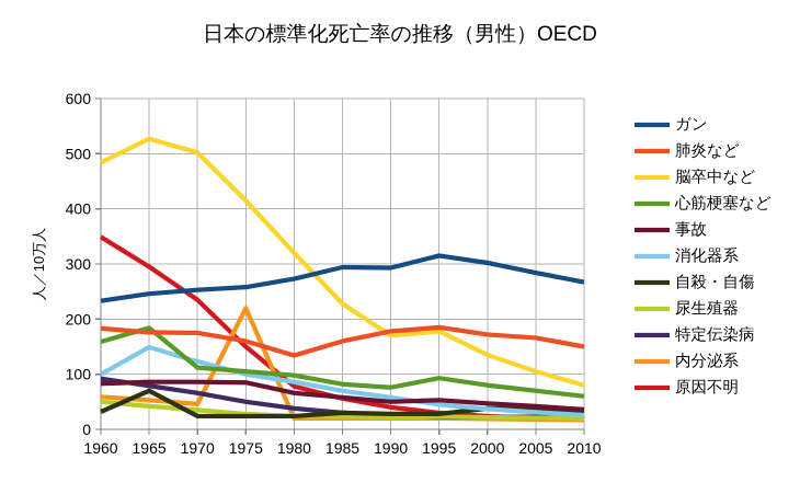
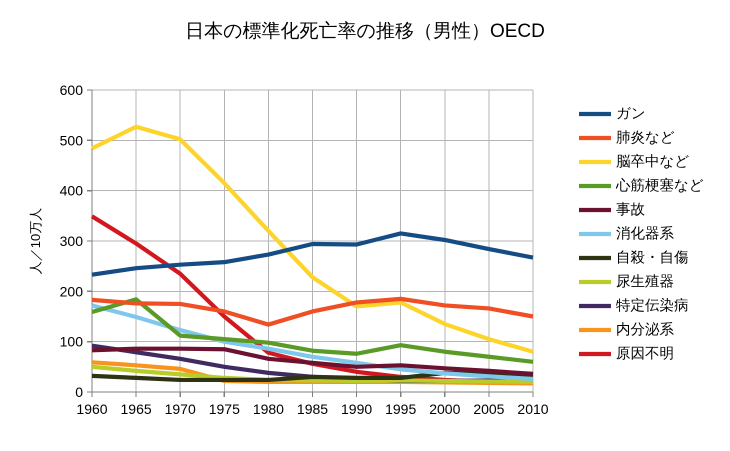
消化器系/1960: 100 -> 170
自殺・自傷/1965: 70 -> 30
内分泌系/1975: 220 -> 20
